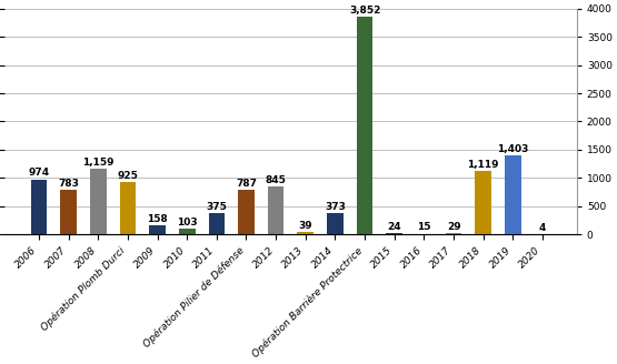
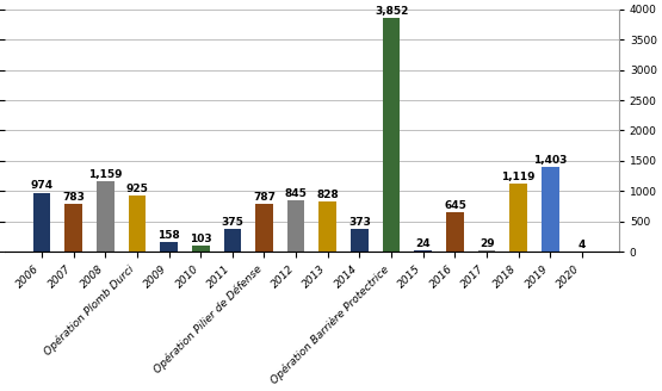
2013: 39 -> 828
2016: 15 -> 645
